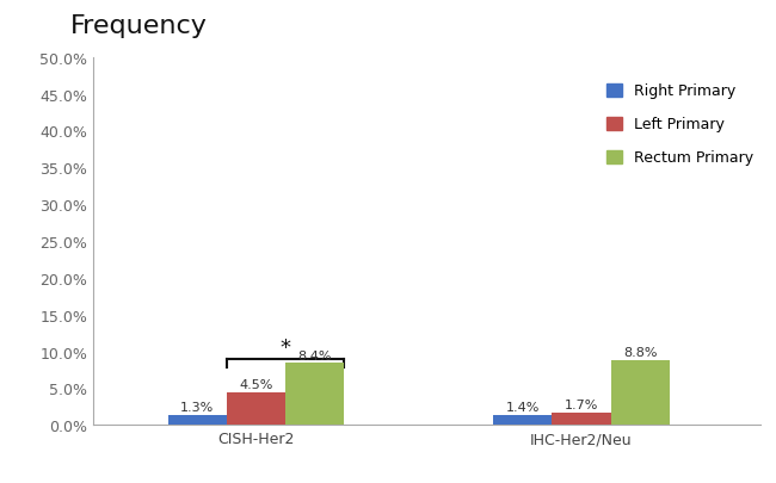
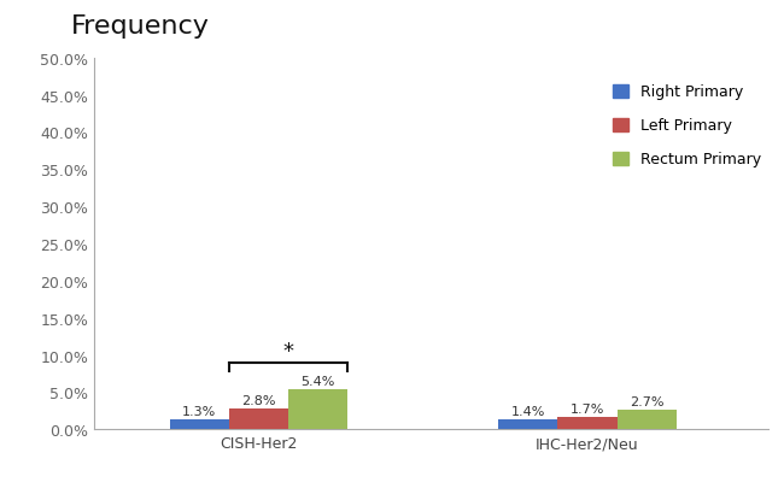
Left Primary/CISH-Her2: 4.5% -> 2.8%
Rectum Primary/CISH-Her2: 8.4% -> 5.4%
Rectum Primary/IHC-Her2/Neu: 8.8% -> 2.7%
